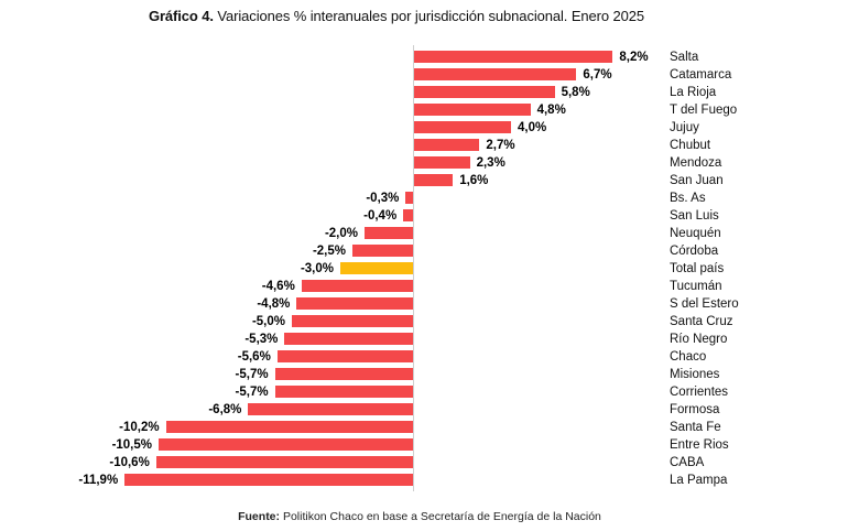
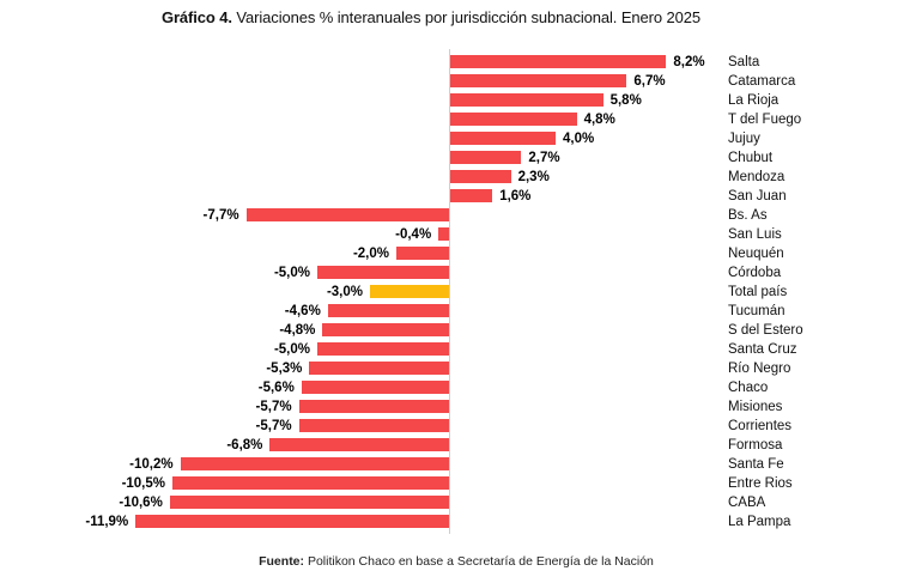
Bs. As: -0,3% -> -7,7%
Córdoba: -2,5% -> -5,0%
